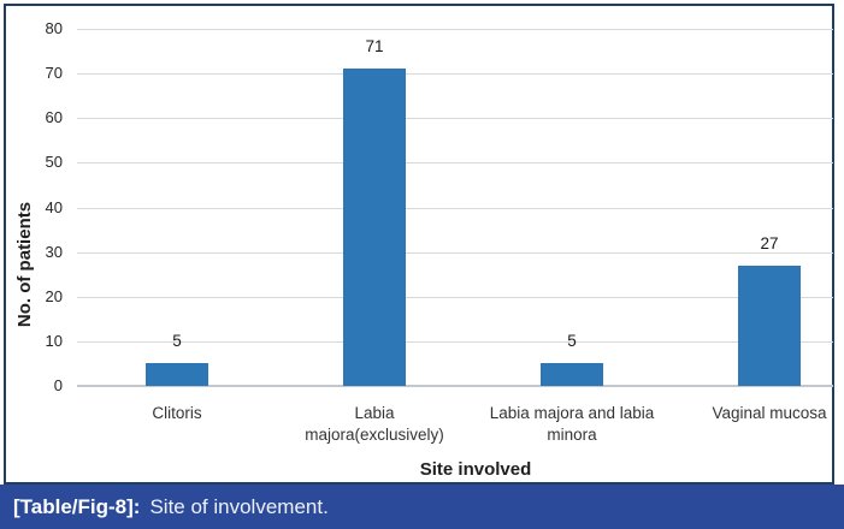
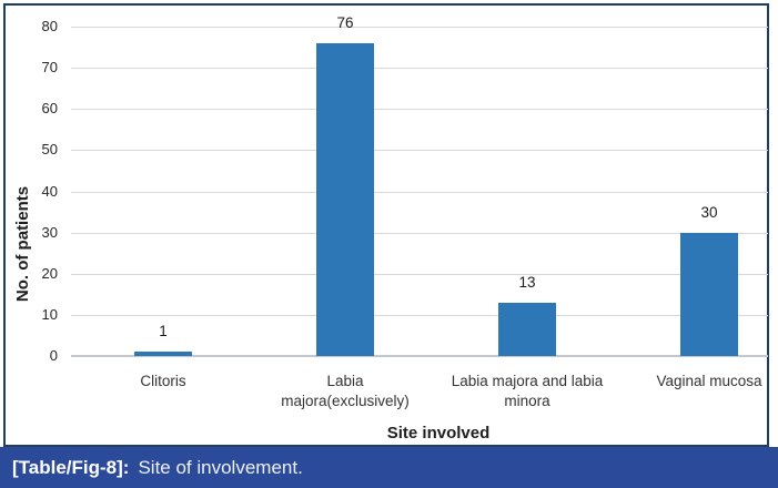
Clitoris: 5 -> 1
Labia majora(exclusively): 71 -> 76
Labia majora and labia minora: 5 -> 13
Vaginal mucosa: 27 -> 30
